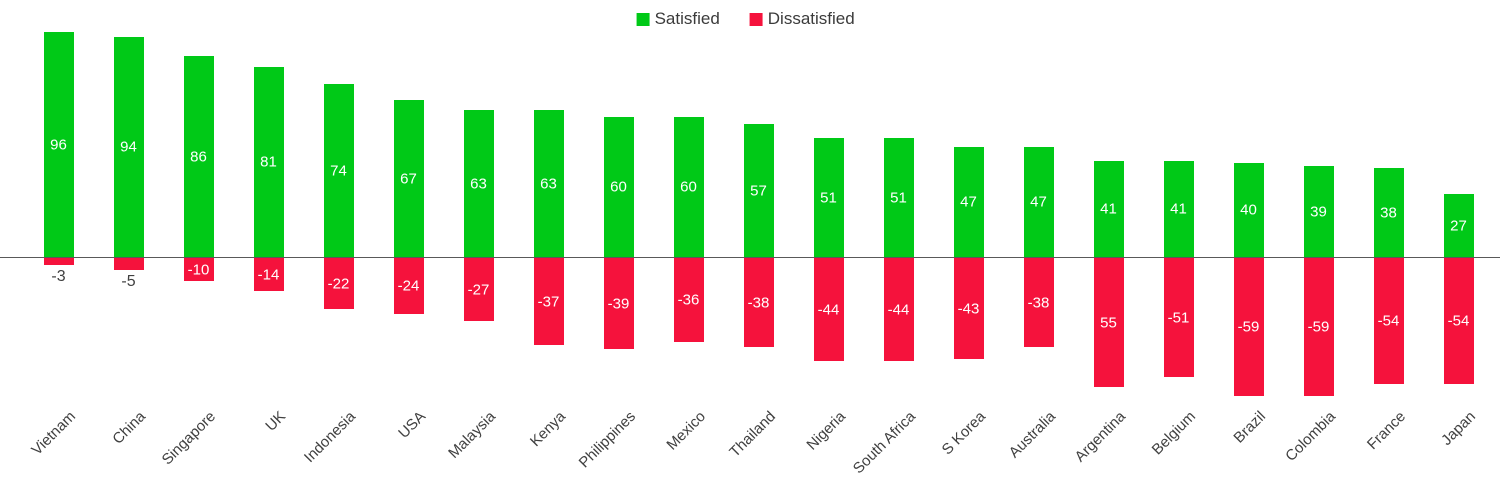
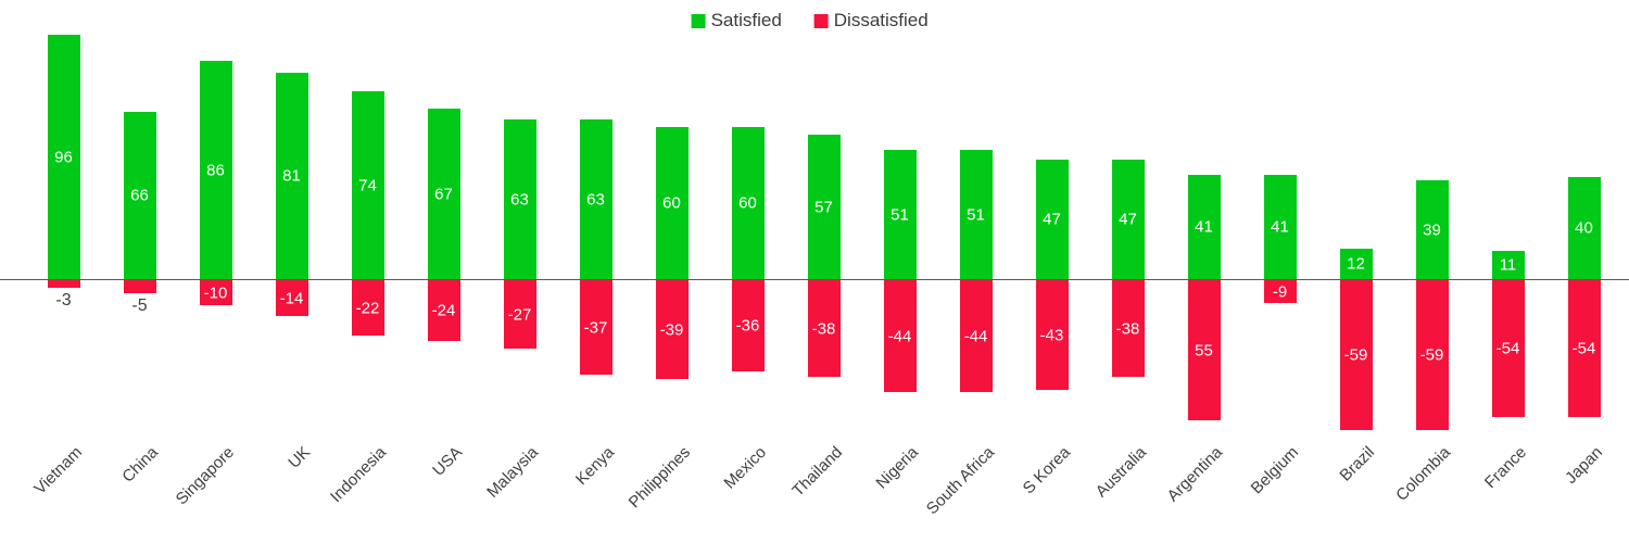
Satisfied/China: 94 -> 66
Dissatisfied/Belgium: -51 -> -9
Satisfied/Brazil: 40 -> 12
Satisfied/France: 38 -> 11
Satisfied/Japan: 27 -> 40
